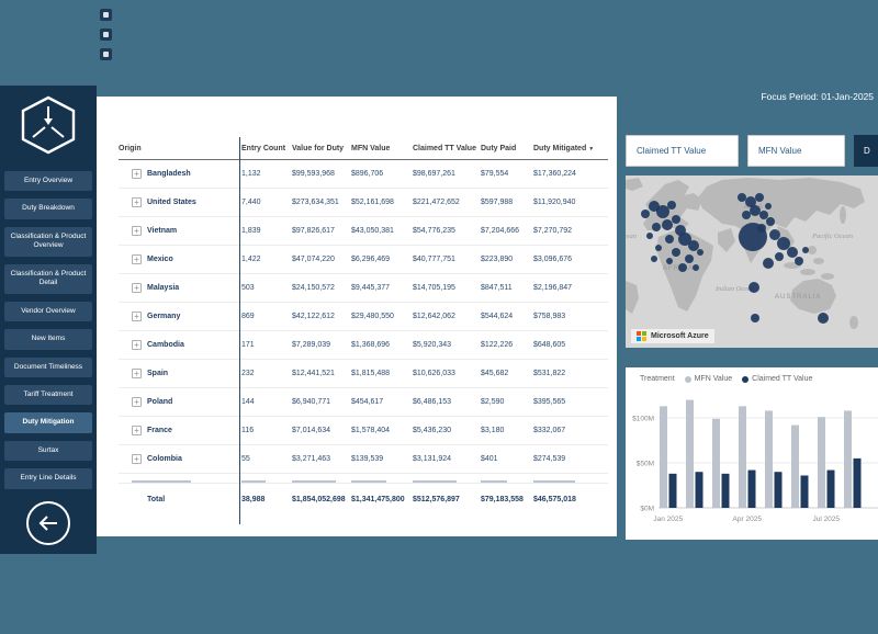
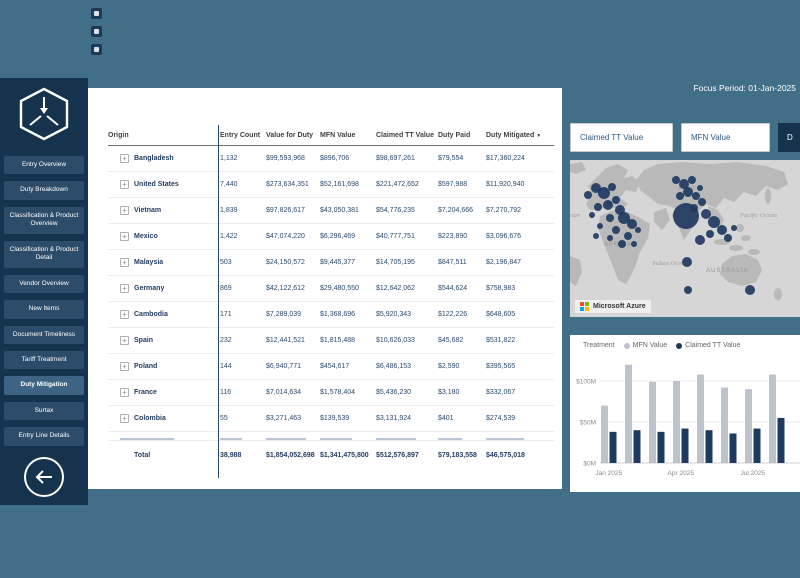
MFN Value/Jan 2025: $110M -> $70M
MFN Value/Apr 2025: $110M -> $100M
MFN Value/Jul 2025: $100M -> $90M
